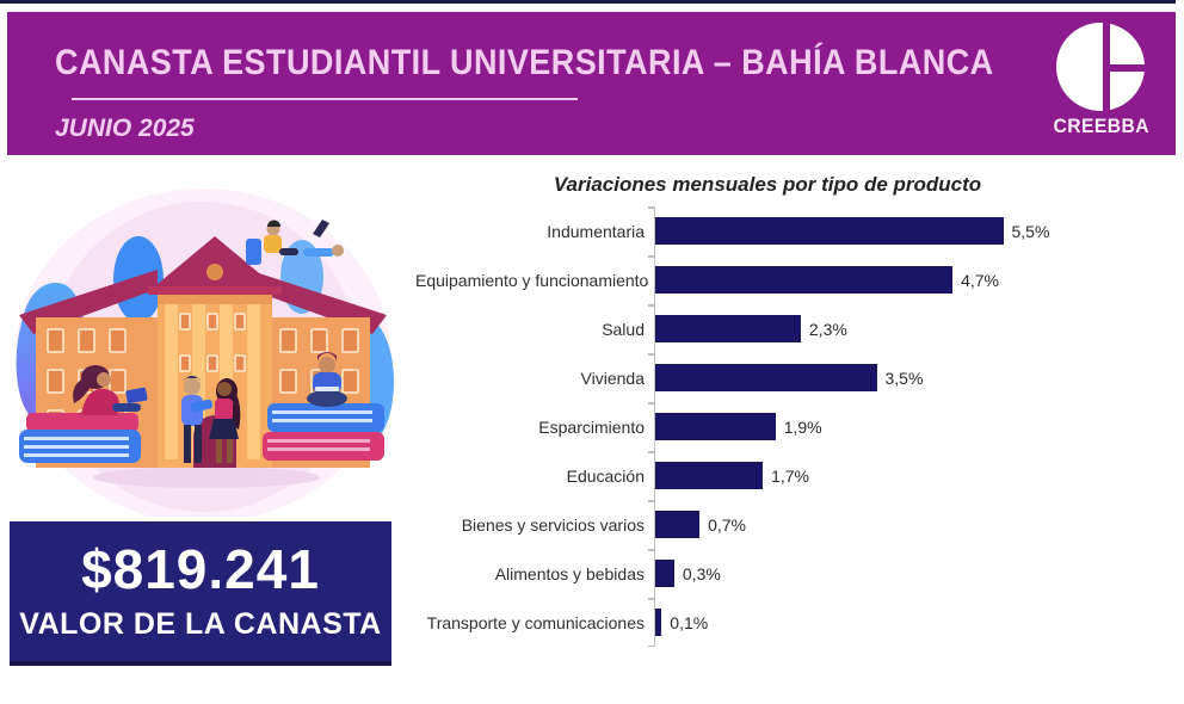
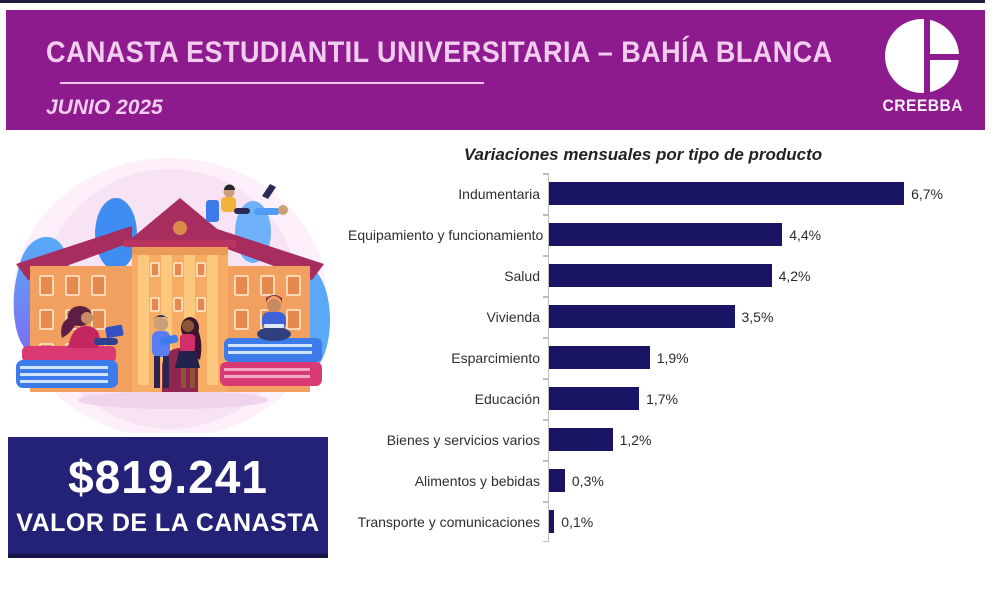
Indumentaria: 5,5% -> 6,7%
Equipamiento y funcionamiento: 4,7% -> 4,4%
Salud: 2,3% -> 4,2%
Bienes y servicios varios: 0,7% -> 1,2%
